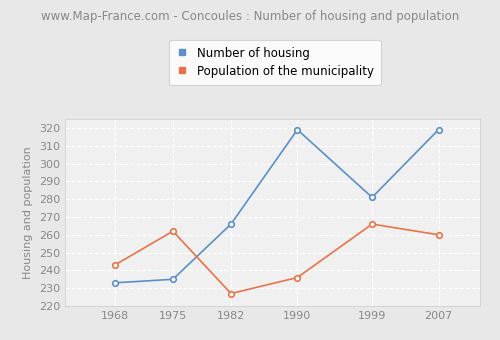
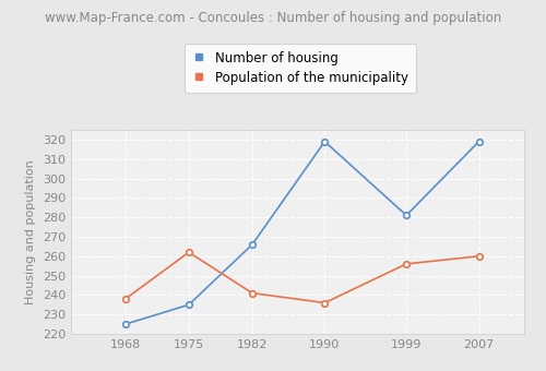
Number of housing/1968: 233 -> 225
Population of the municipality/1968: 243 -> 238
Population of the municipality/1982: 227 -> 241
Population of the municipality/1999: 266 -> 256
